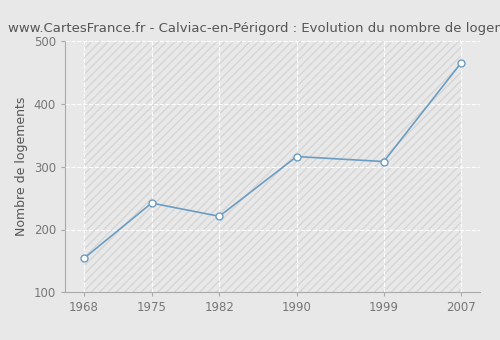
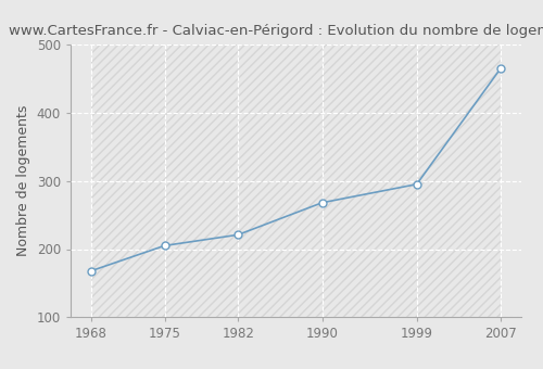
1968: 154 -> 168
1975: 242 -> 205
1990: 316 -> 268
1999: 308 -> 295
